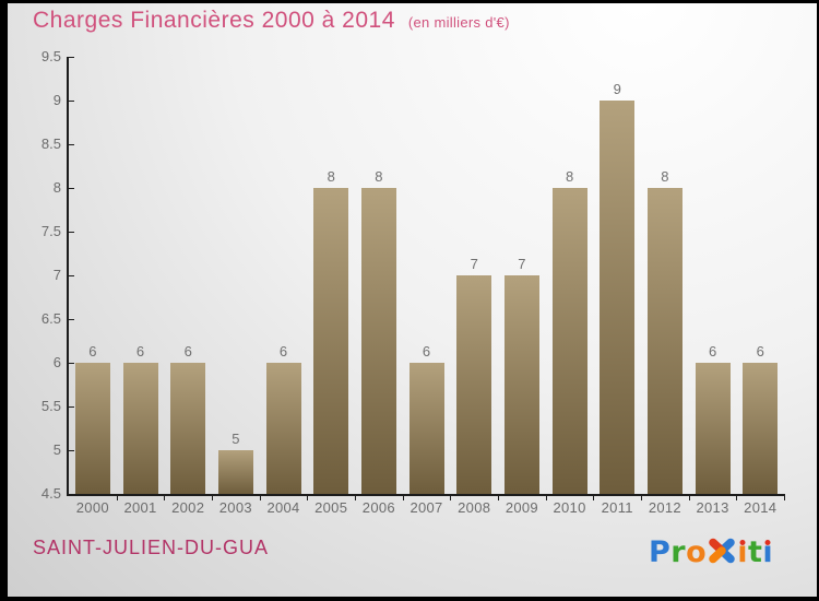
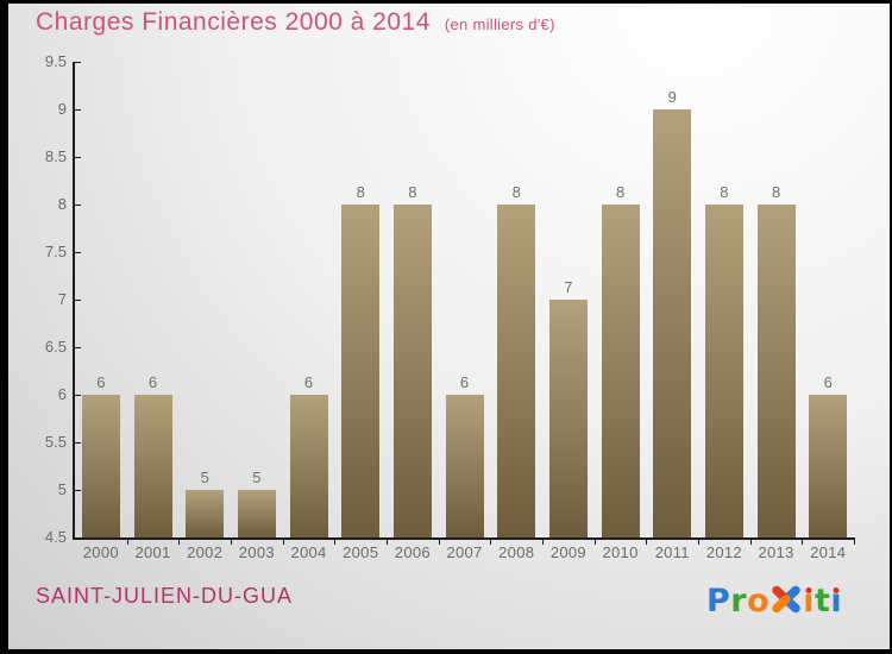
2002: 6 -> 5
2008: 7 -> 8
2013: 6 -> 8
